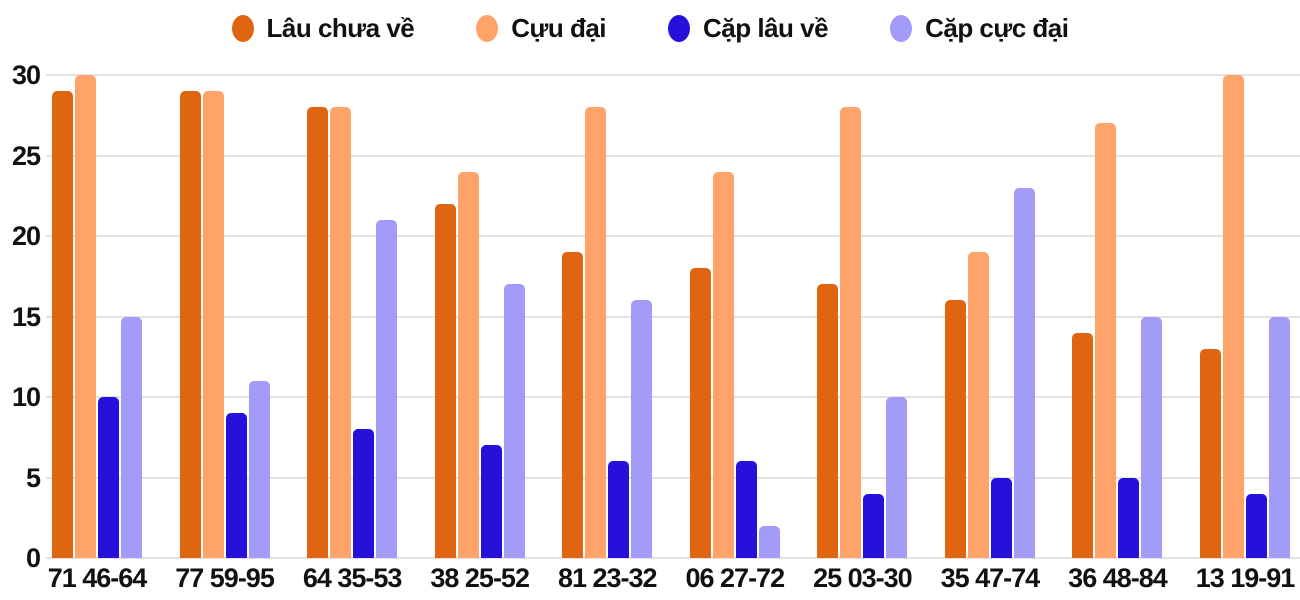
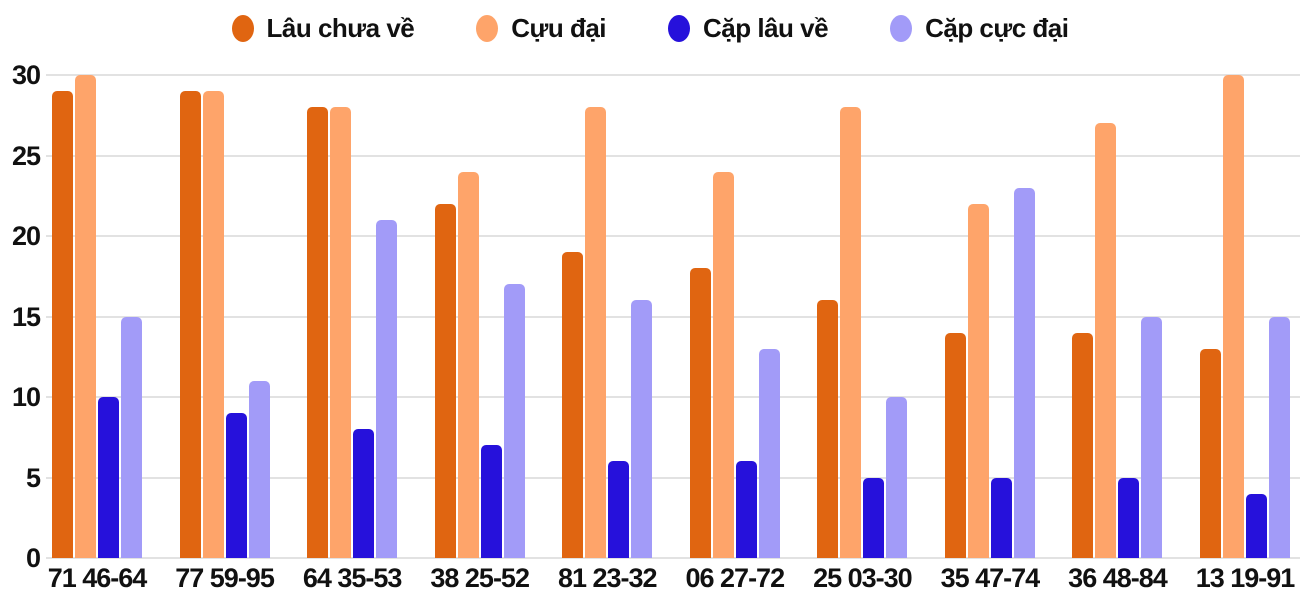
Cặp cực đại/06 27-72: 2 -> 13
Lâu chưa về/25 03-30: 17 -> 16
Cặp lâu về/25 03-30: 4 -> 5
Lâu chưa về/35 47-74: 16 -> 14
Cựu đại/35 47-74: 19 -> 22
